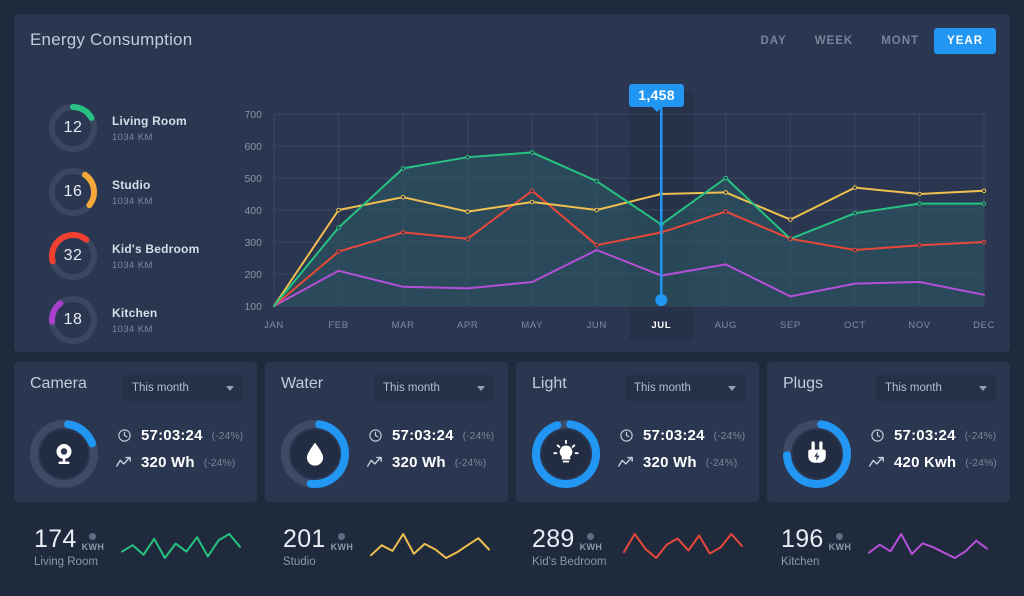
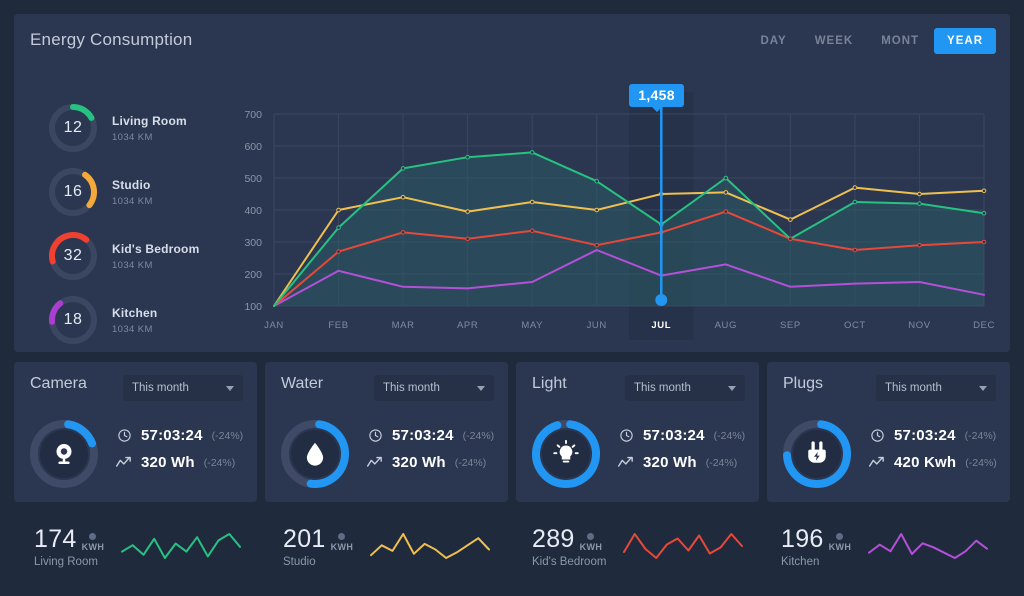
Kid's Bedroom/MAY: 460 -> 340
Kitchen/SEP: 130 -> 160
Living Room/OCT: 390 -> 420
Living Room/DEC: 420 -> 390
